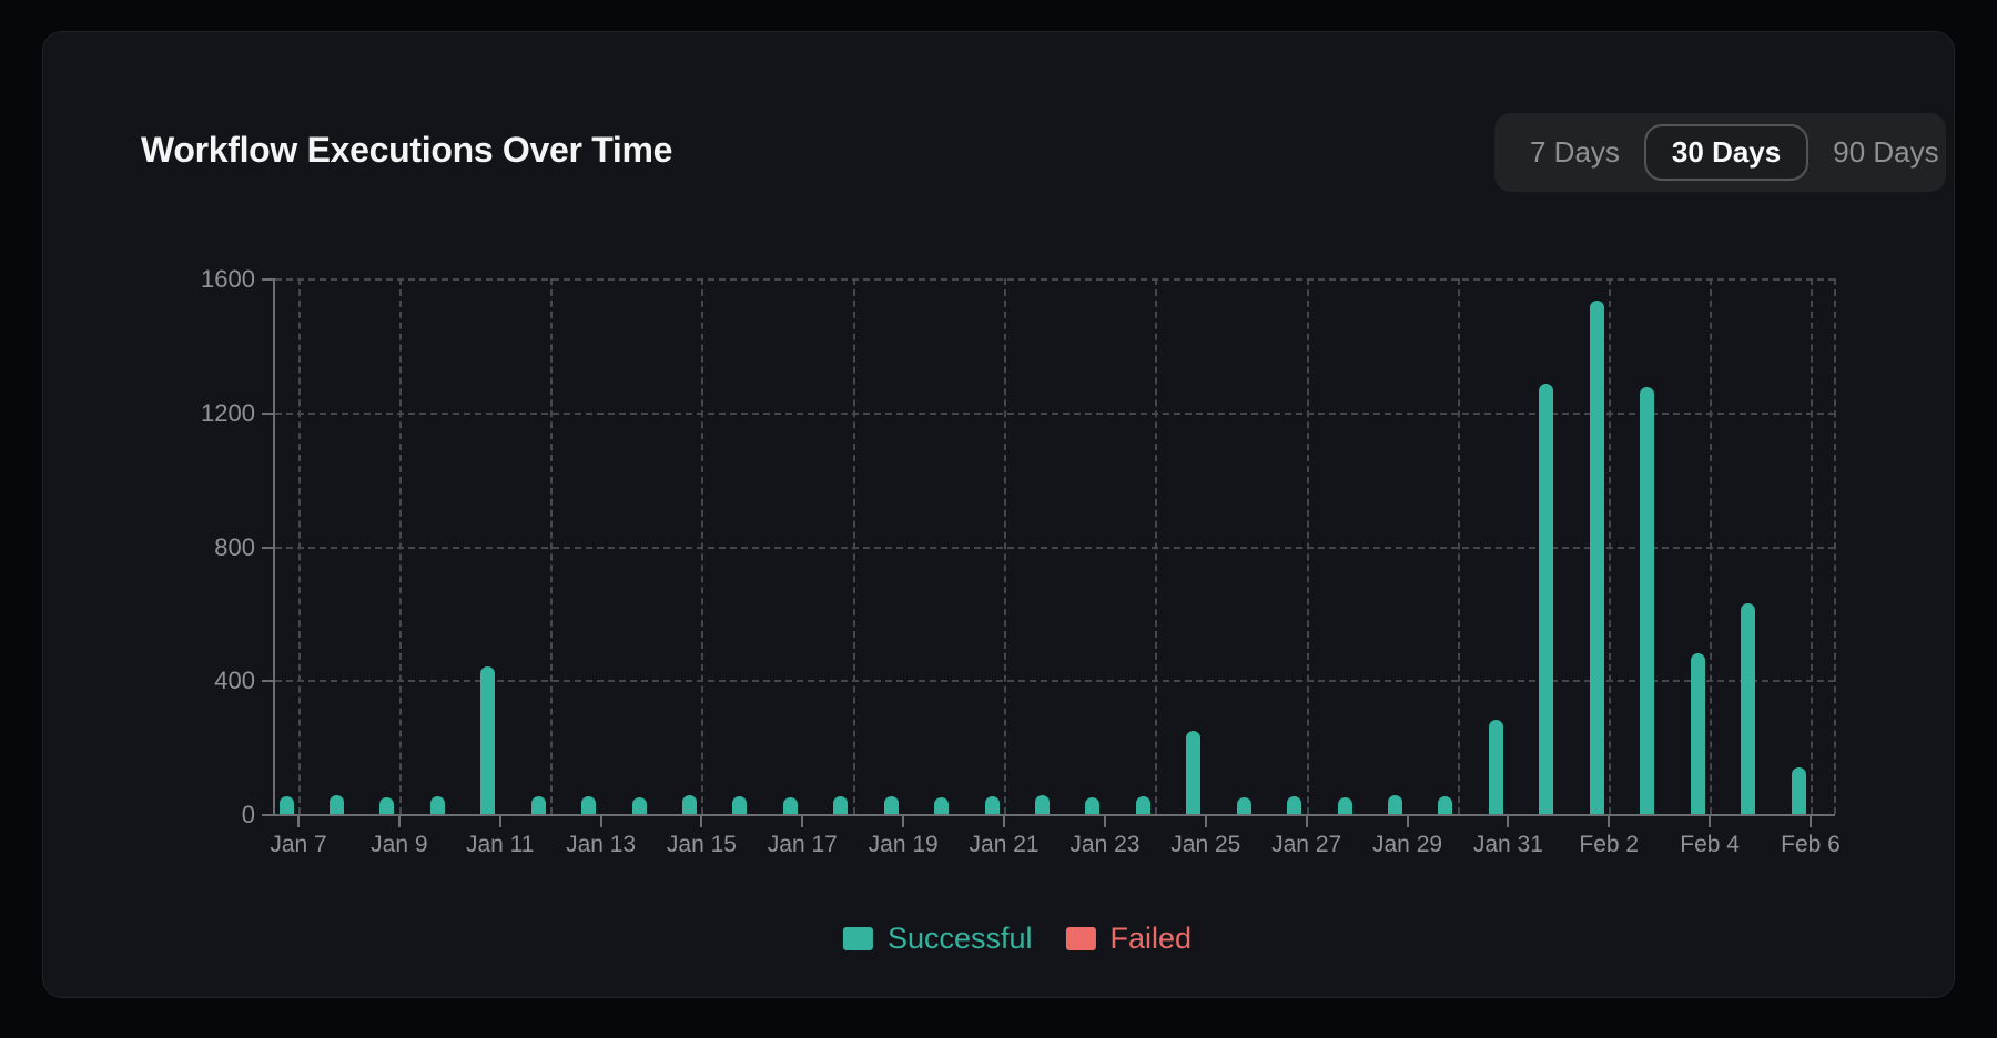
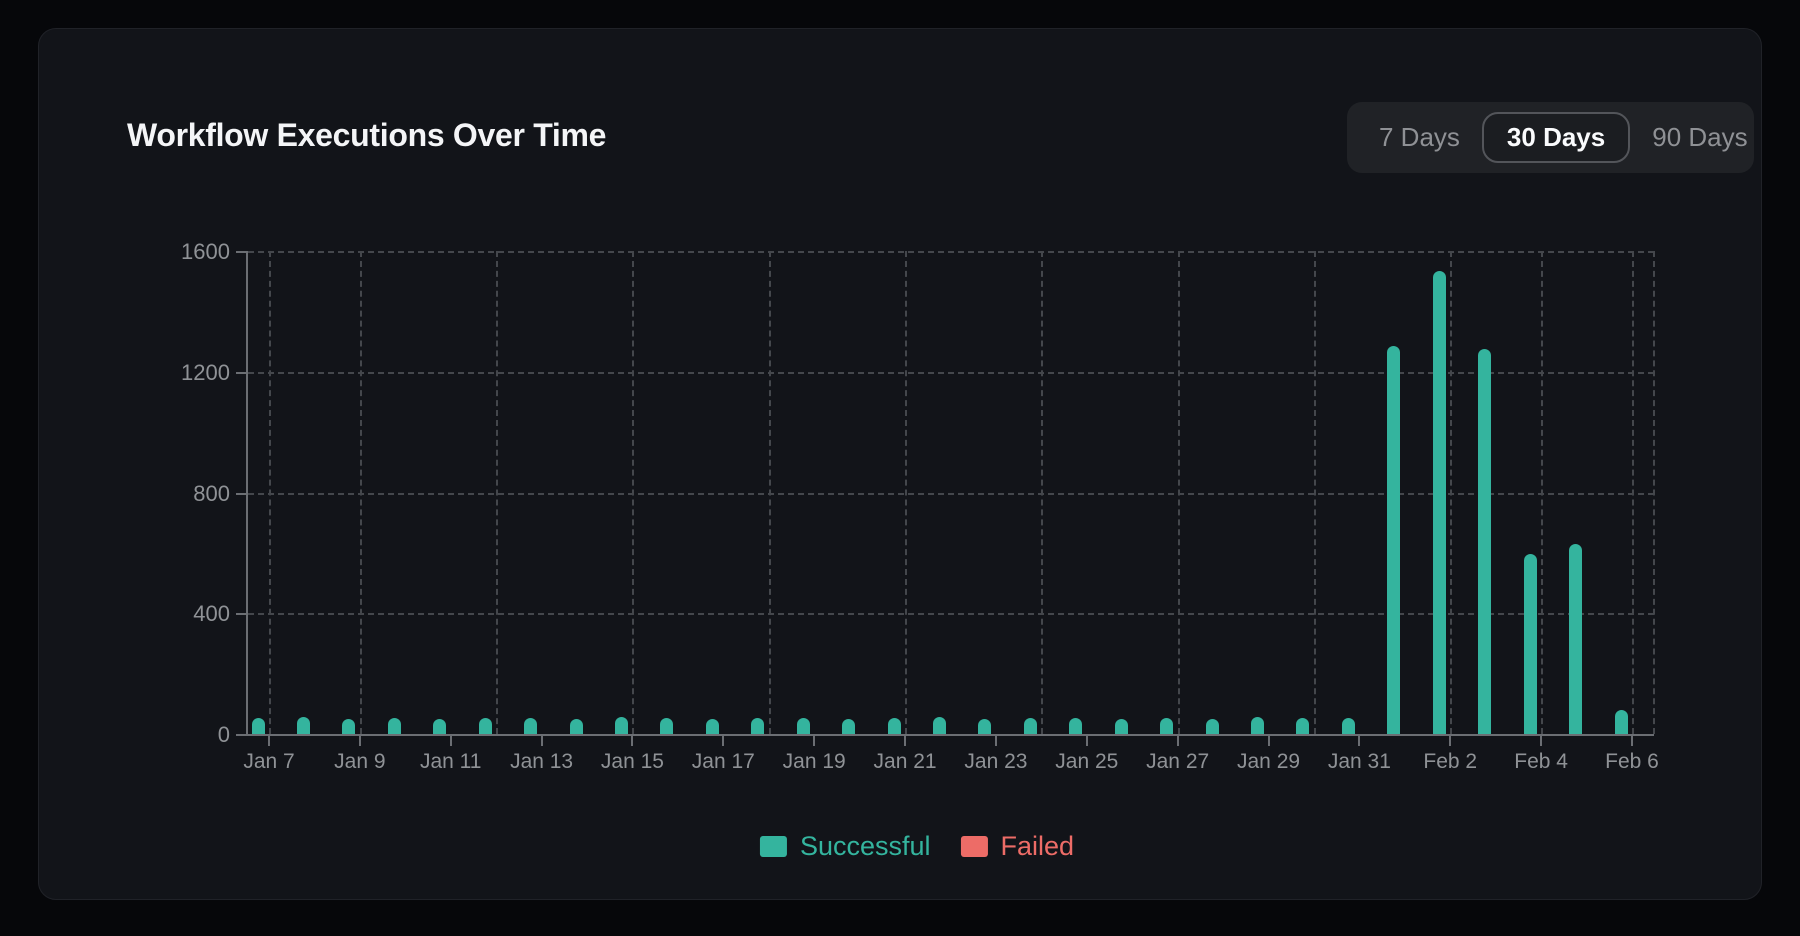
Successful/Jan 11: 440 -> 50
Successful/Jan 25: 250 -> 50
Successful/Jan 31: 280 -> 50
Successful/Feb 4: 480 -> 600
Successful/Feb 6: 140 -> 80
